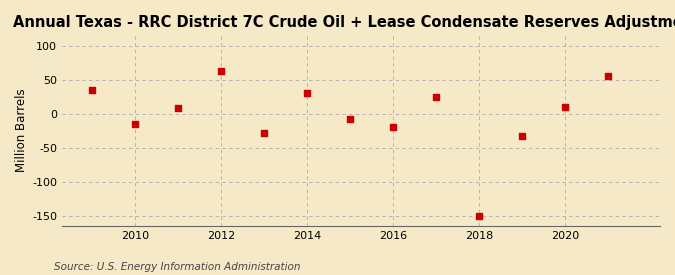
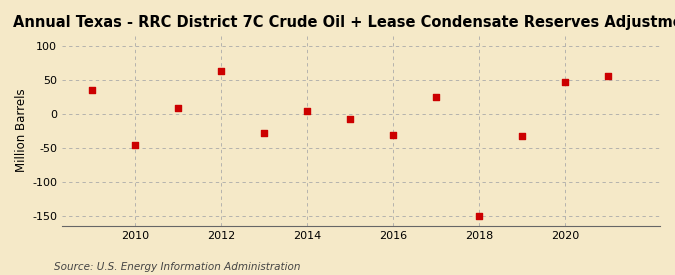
2010: -15 -> -46
2014: 30 -> 4
2016: -20 -> -32
2020: 10 -> 46
